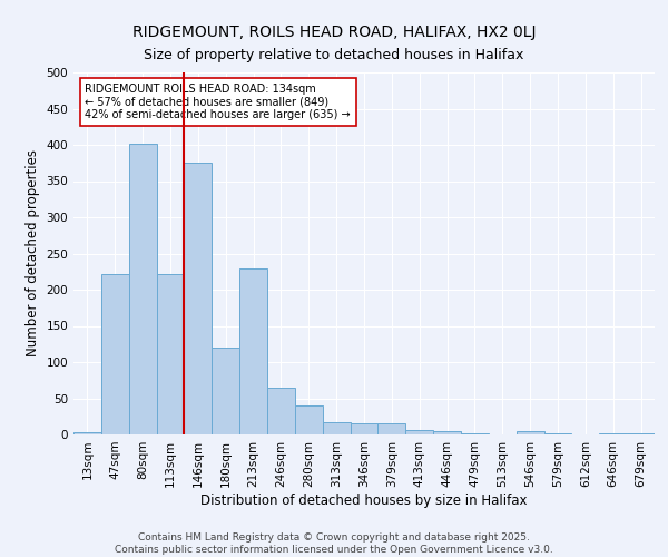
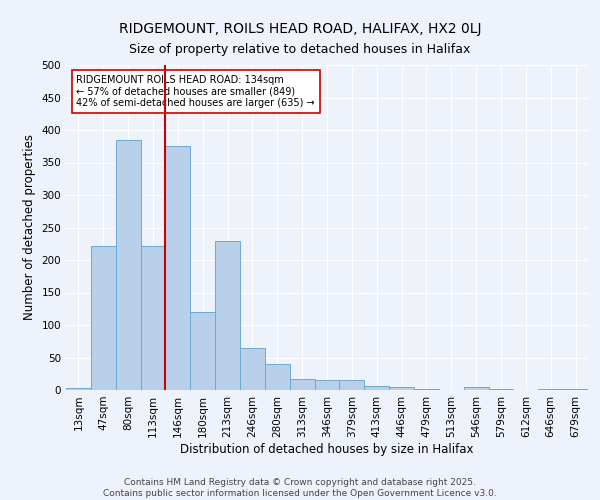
80sqm: 402 -> 384
